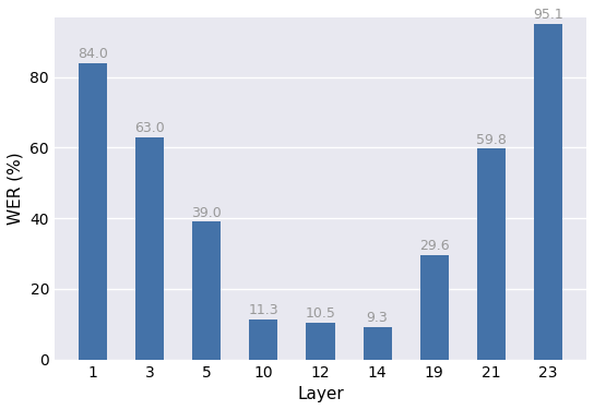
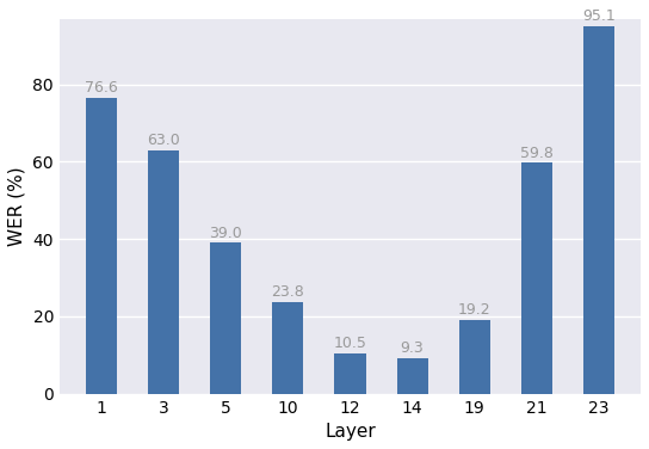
1: 84.0 -> 76.6
10: 11.3 -> 23.8
19: 29.6 -> 19.2
